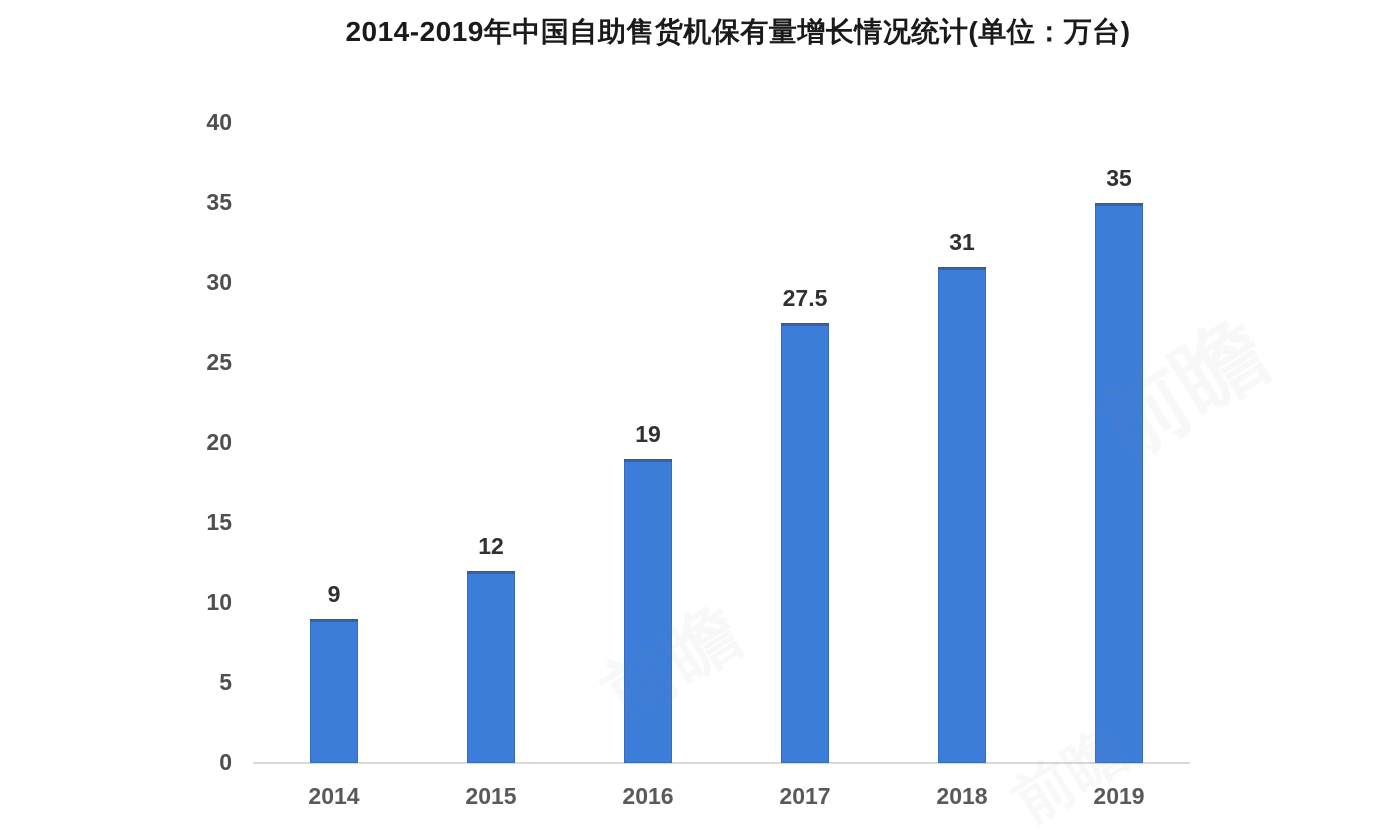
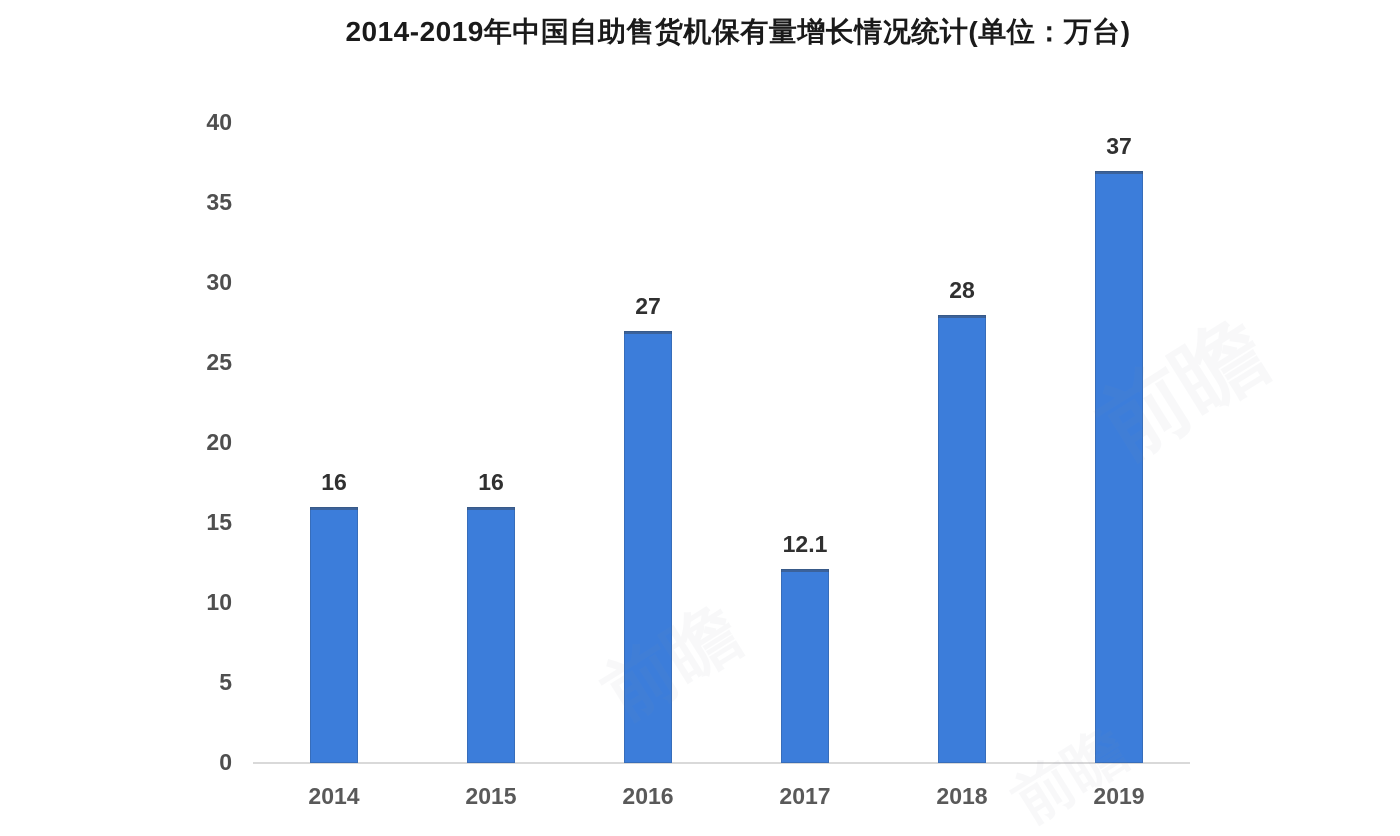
2014: 9 -> 16
2015: 12 -> 16
2016: 19 -> 27
2017: 27.5 -> 12.1
2018: 31 -> 28
2019: 35 -> 37
